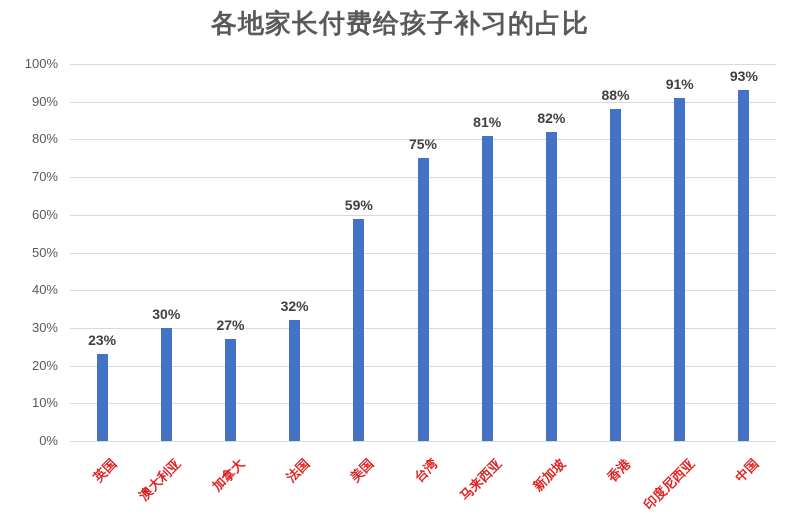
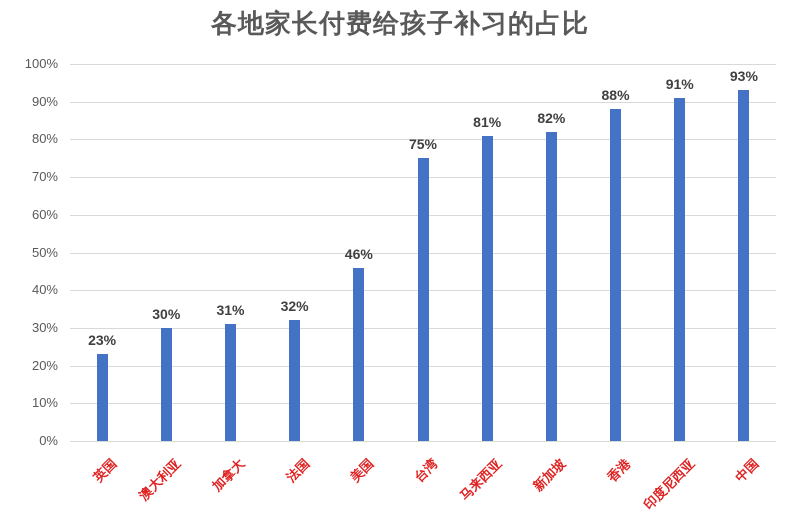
加拿大: 27% -> 31%
美国: 59% -> 46%
